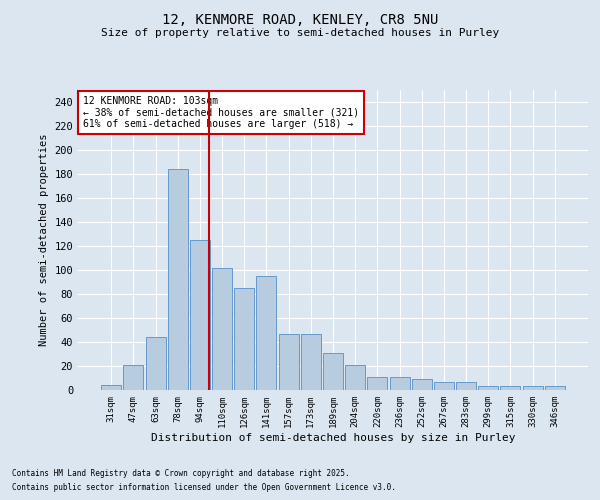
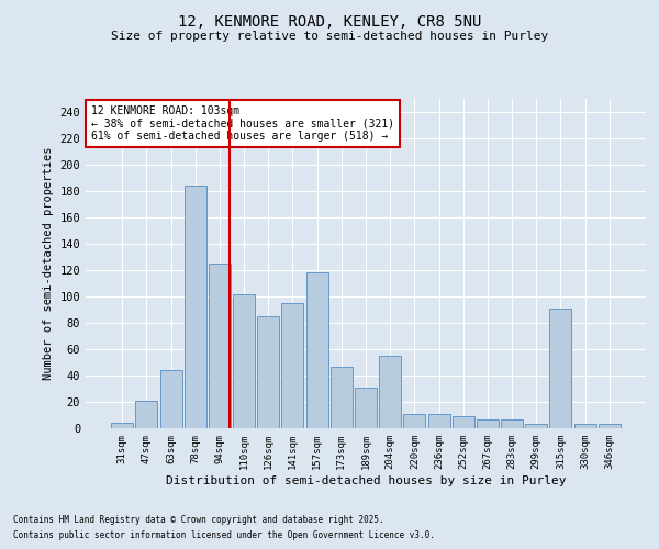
157sqm: 47 -> 118
204sqm: 21 -> 55
315sqm: 3 -> 91
